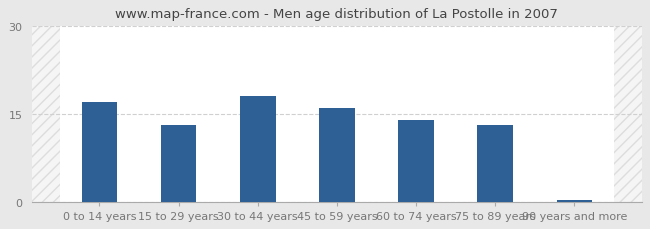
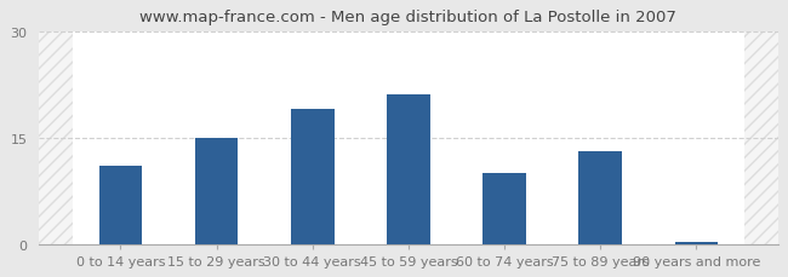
0 to 14 years: 17.0 -> 11.0
15 to 29 years: 13.0 -> 15.0
30 to 44 years: 18.0 -> 19.0
45 to 59 years: 16.0 -> 21.0
60 to 74 years: 14.0 -> 10.0
